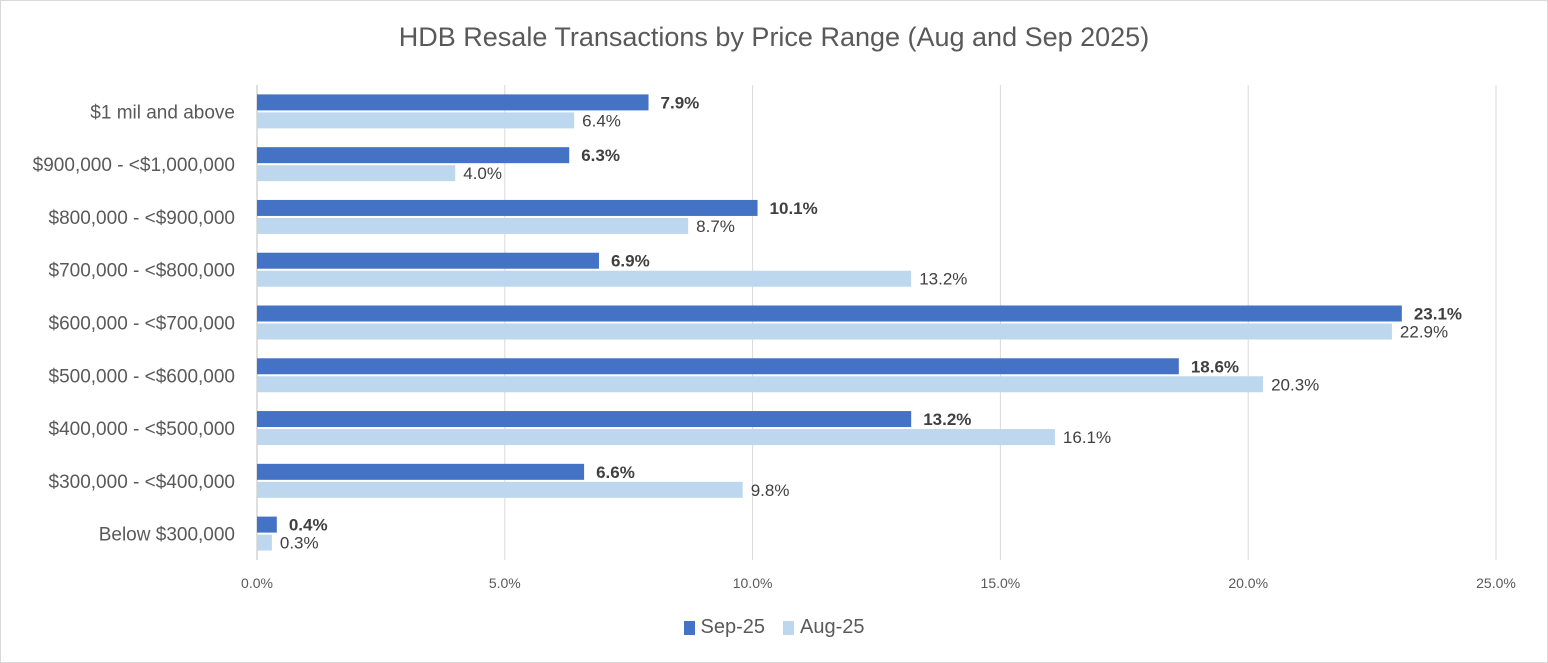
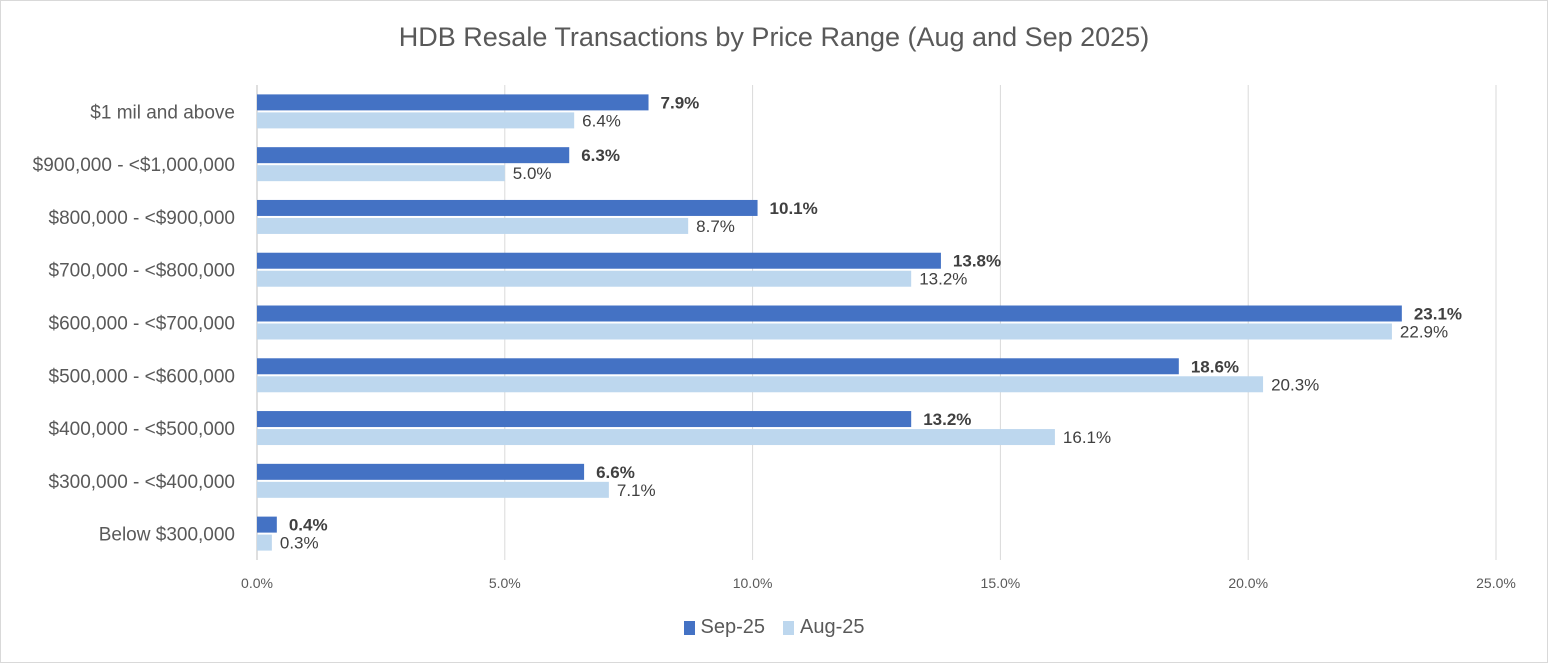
Aug-25/$900,000 - <$1,000,000: 4.0% -> 5.0%
Sep-25/$700,000 - <$800,000: 6.9% -> 13.8%
Aug-25/$300,000 - <$400,000: 9.8% -> 7.1%
